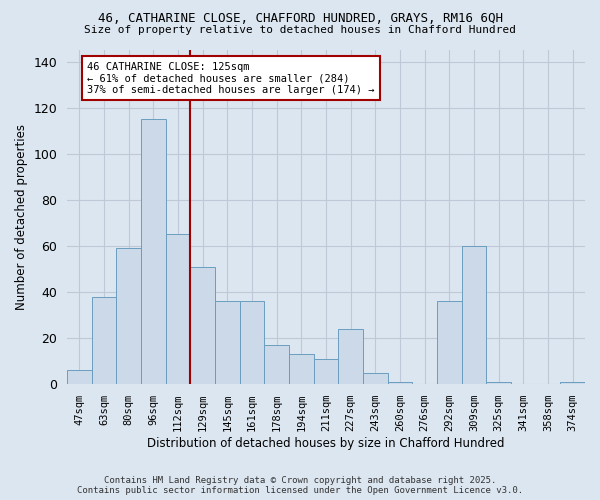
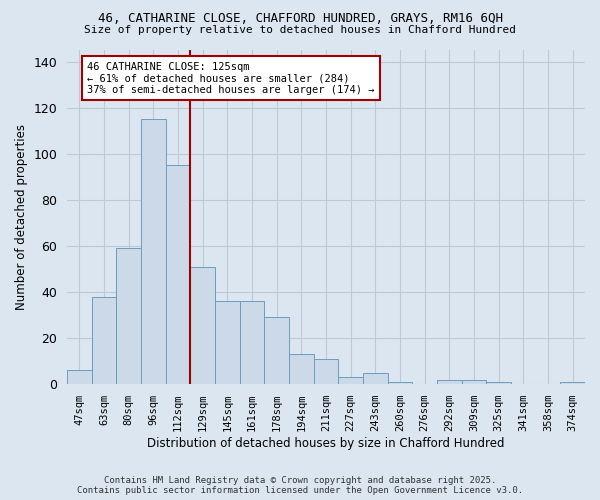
112sqm: 65 -> 95
178sqm: 17 -> 29
227sqm: 24 -> 3
292sqm: 36 -> 2
309sqm: 60 -> 2
